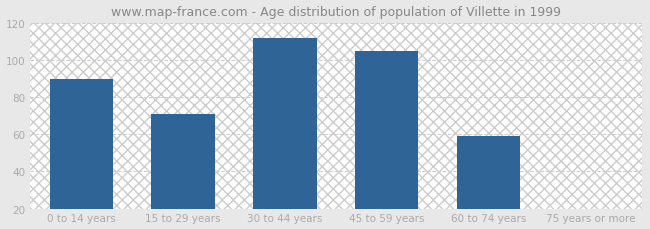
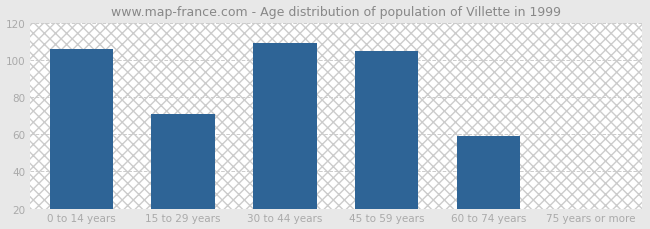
0 to 14 years: 90 -> 106
30 to 44 years: 112 -> 109
